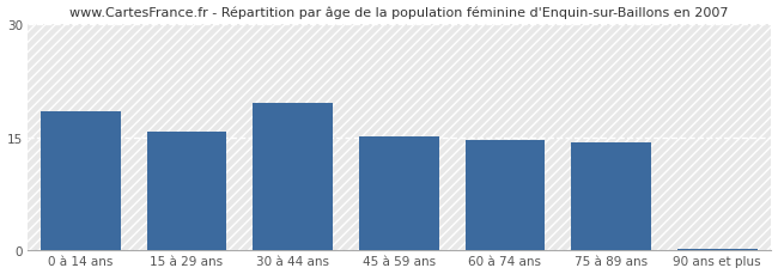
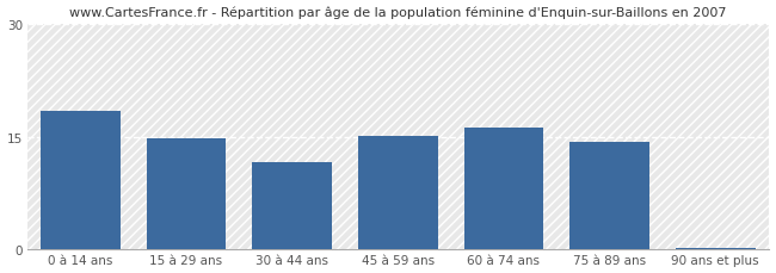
15 à 29 ans: 15.8 -> 14.8
30 à 44 ans: 19.5 -> 11.6
60 à 74 ans: 14.7 -> 16.2
